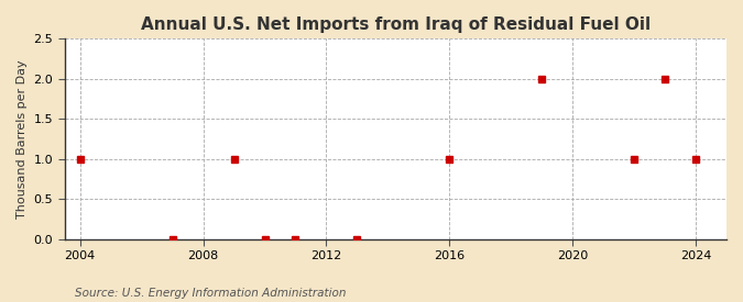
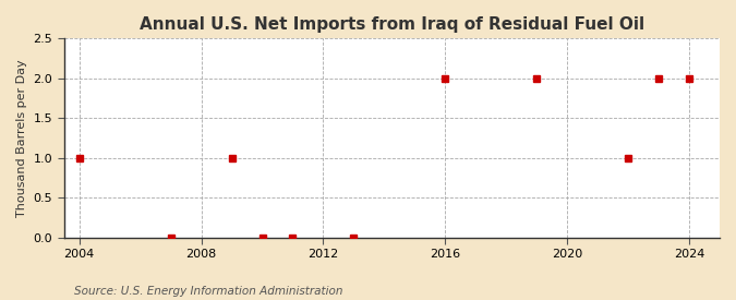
2016: 1 -> 2
2024: 1 -> 2
